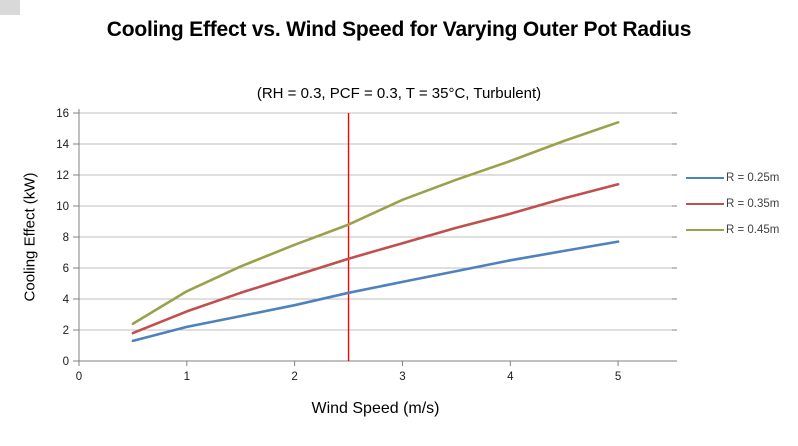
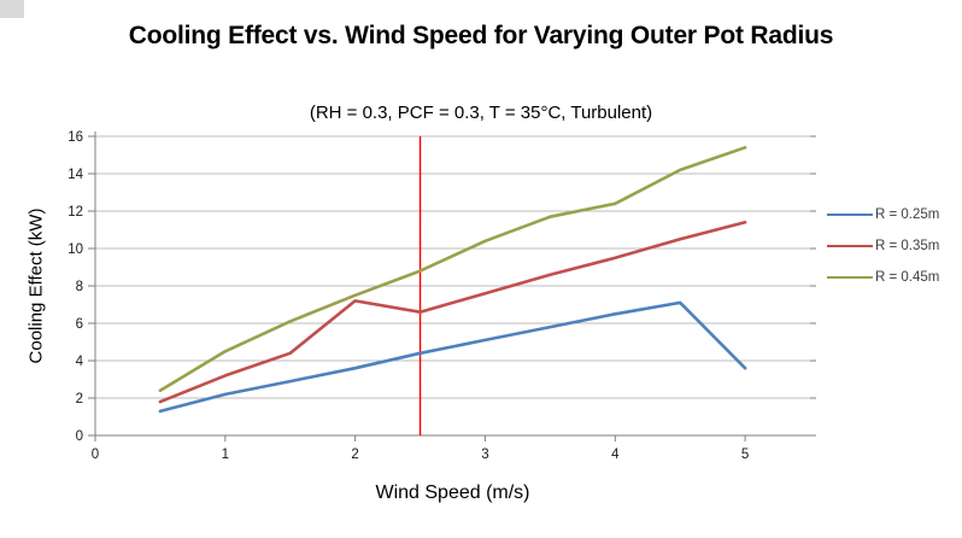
R = 0.35m/2: 5.5 -> 7.2
R = 0.45m/4: 12.9 -> 12.4
R = 0.25m/5: 7.7 -> 3.6
